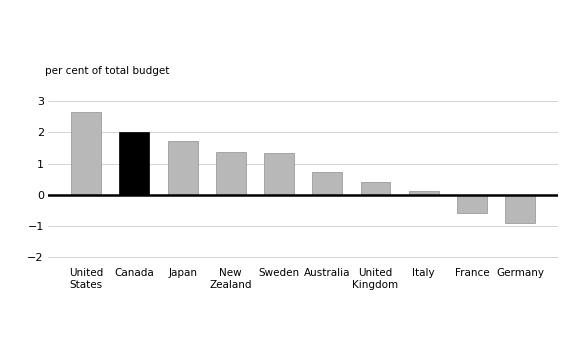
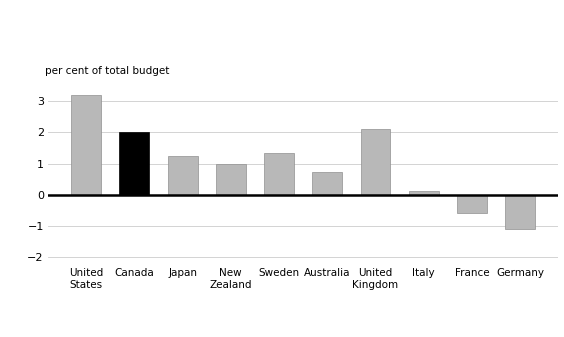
United States: 2.65 -> 3.20
Japan: 1.72 -> 1.25
New Zealand: 1.37 -> 1.00
United Kingdom: 0.40 -> 2.10
Germany: -0.93 -> -1.10
